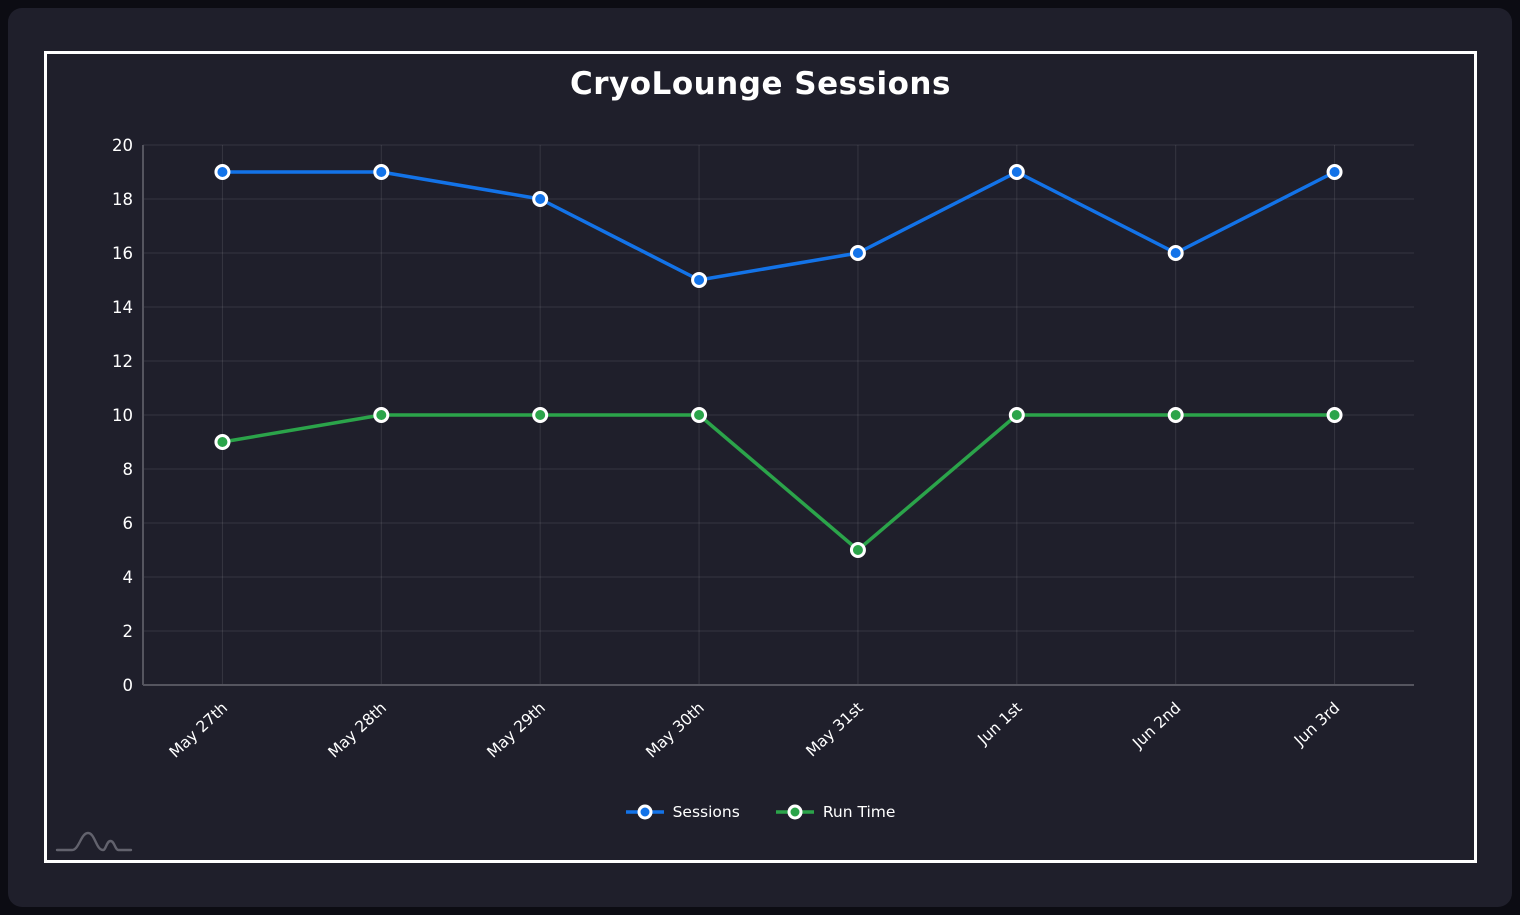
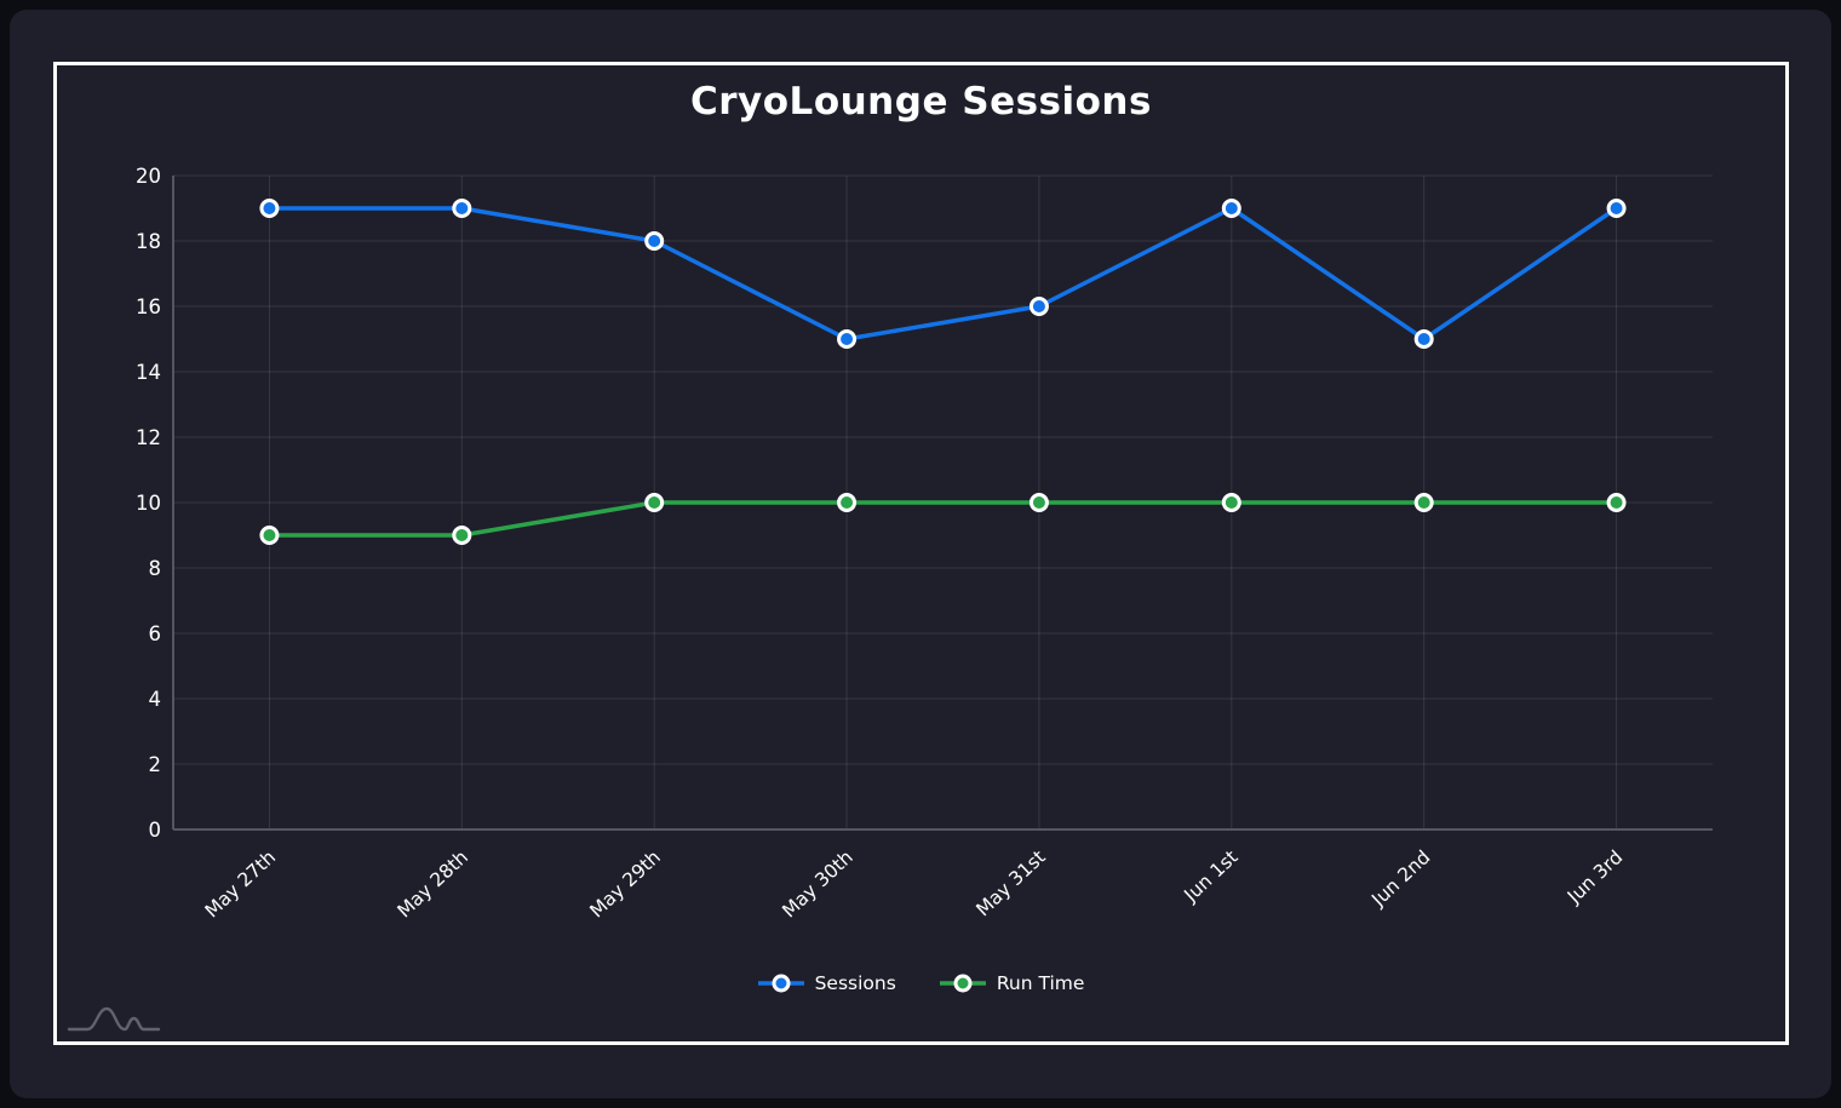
Run Time/May 28th: 10 -> 9
Run Time/May 31st: 5 -> 10
Sessions/Jun 2nd: 16 -> 15
